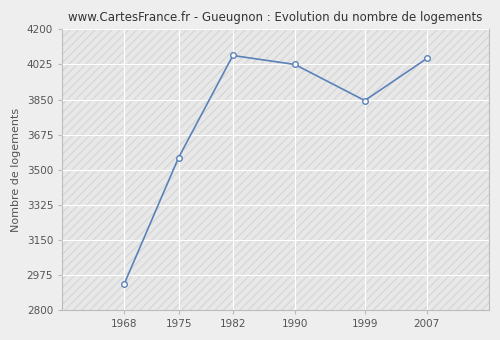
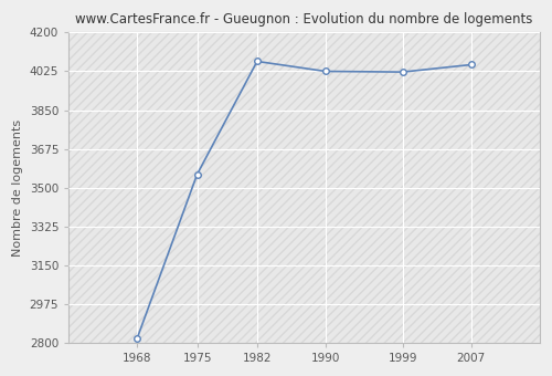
1968: 2930 -> 2820
1999: 3845 -> 4022
